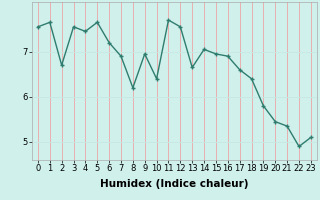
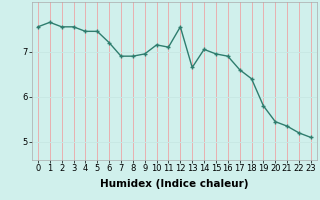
2: 6.70 -> 7.55
5: 7.65 -> 7.45
8: 6.20 -> 6.90
10: 6.40 -> 7.15
11: 7.70 -> 7.10
22: 4.90 -> 5.20
